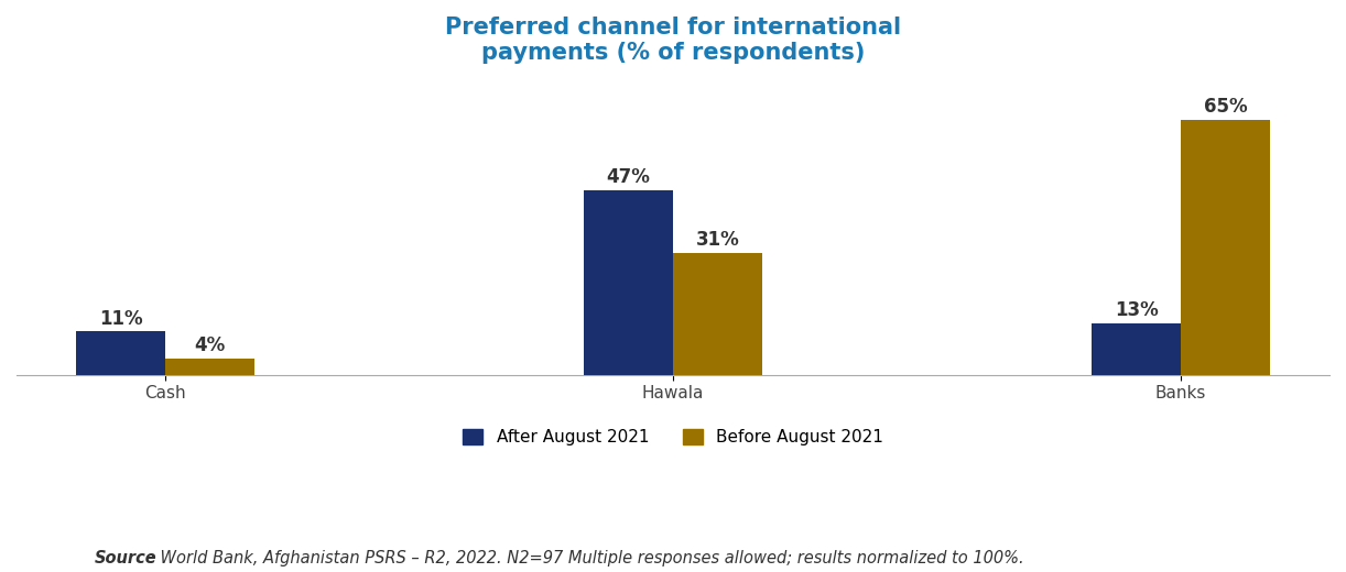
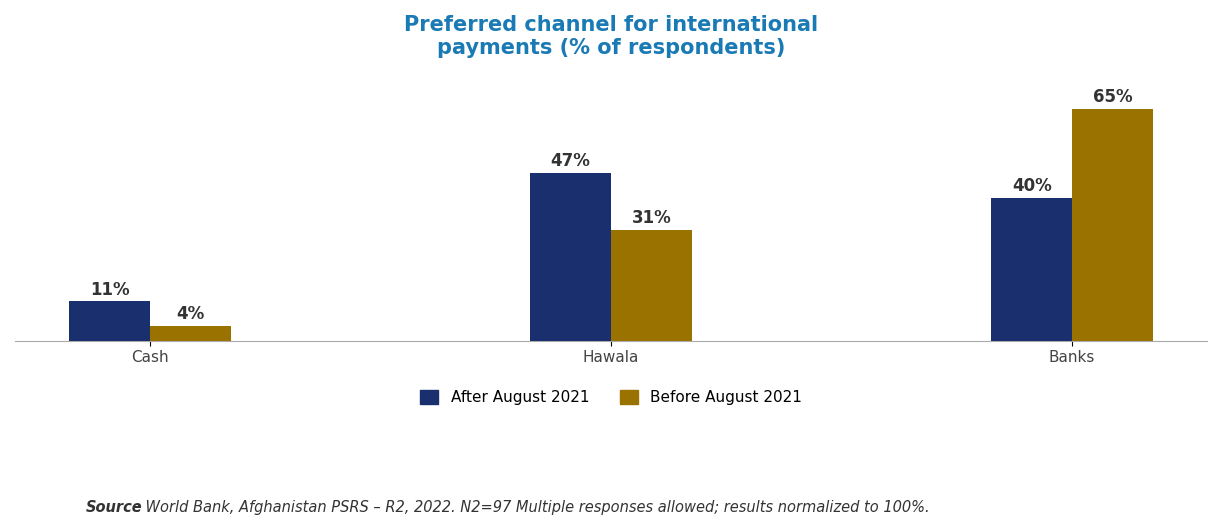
After August 2021/Banks: 13% -> 40%
